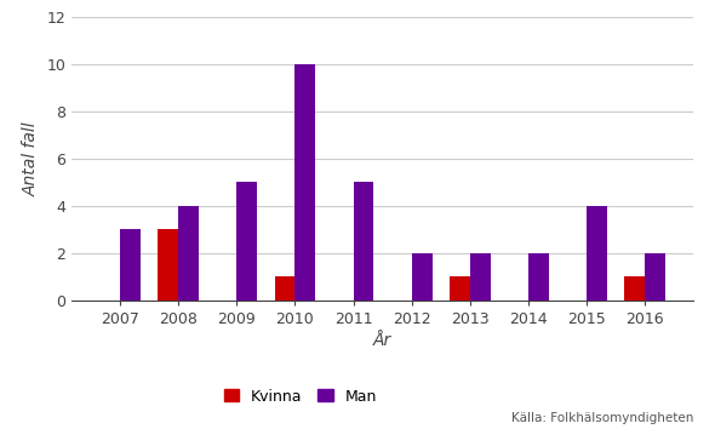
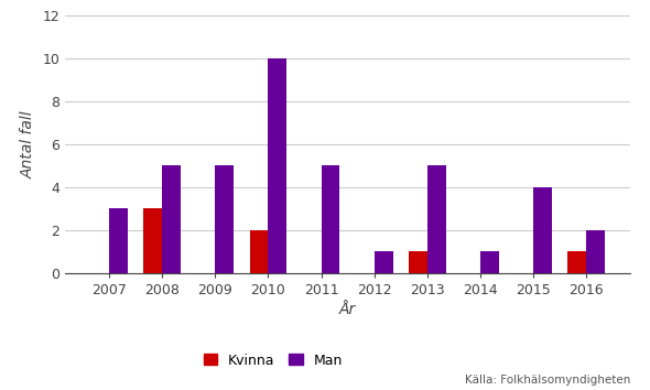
Man/2008: 4 -> 5
Kvinna/2010: 1 -> 2
Man/2012: 2 -> 1
Man/2013: 2 -> 5
Man/2014: 2 -> 1
